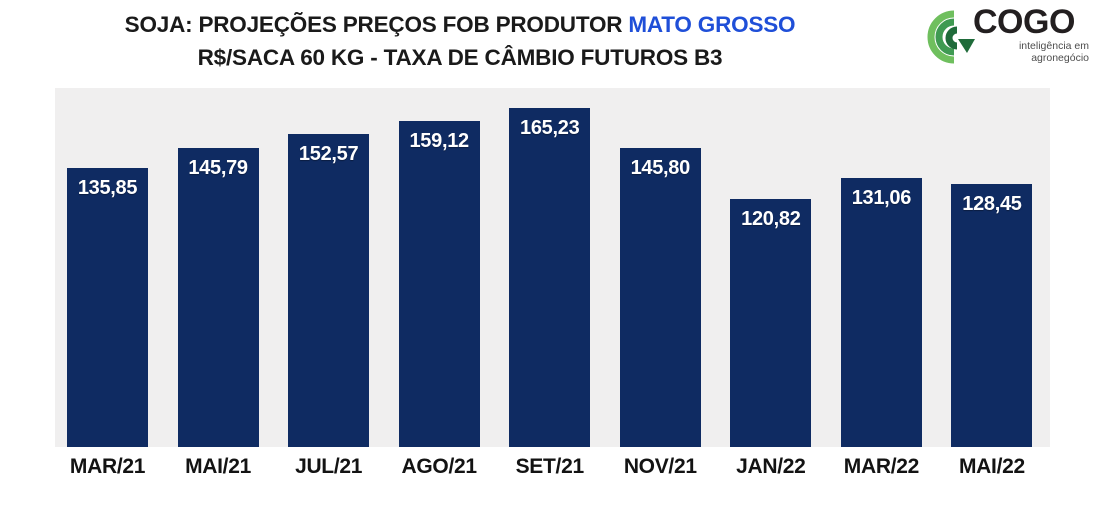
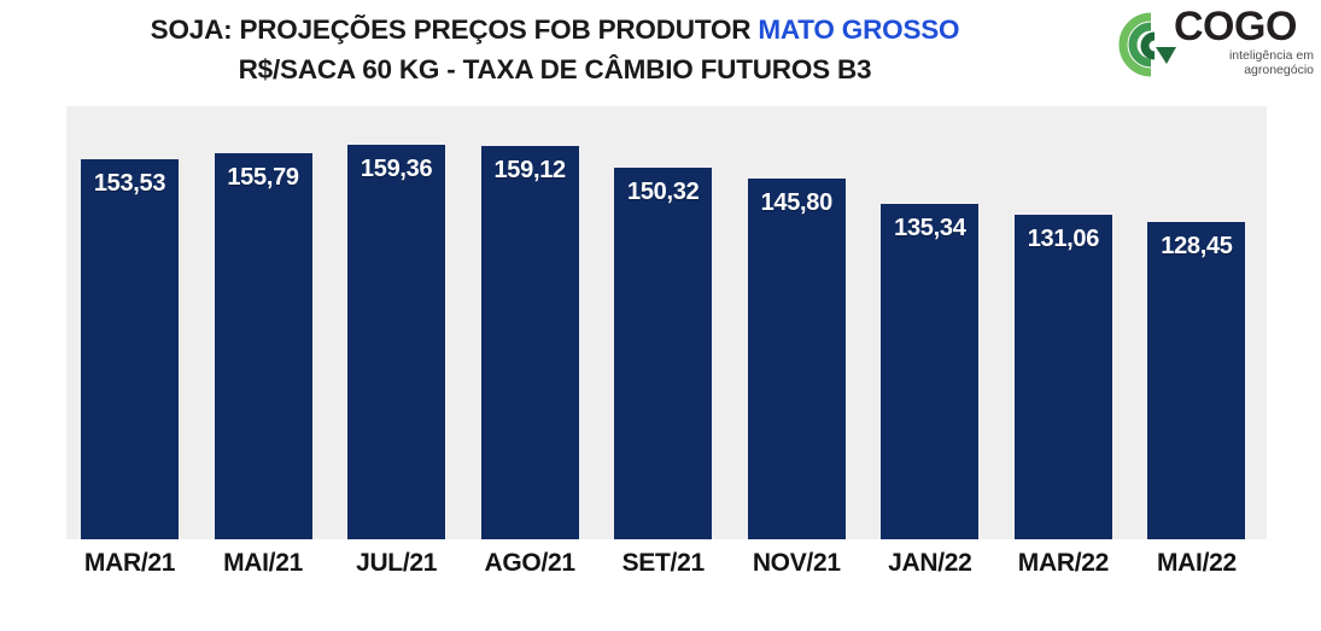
MAR/21: 135,85 -> 153,53
MAI/21: 145,79 -> 155,79
JUL/21: 152,57 -> 159,36
SET/21: 165,23 -> 150,32
JAN/22: 120,82 -> 135,34
